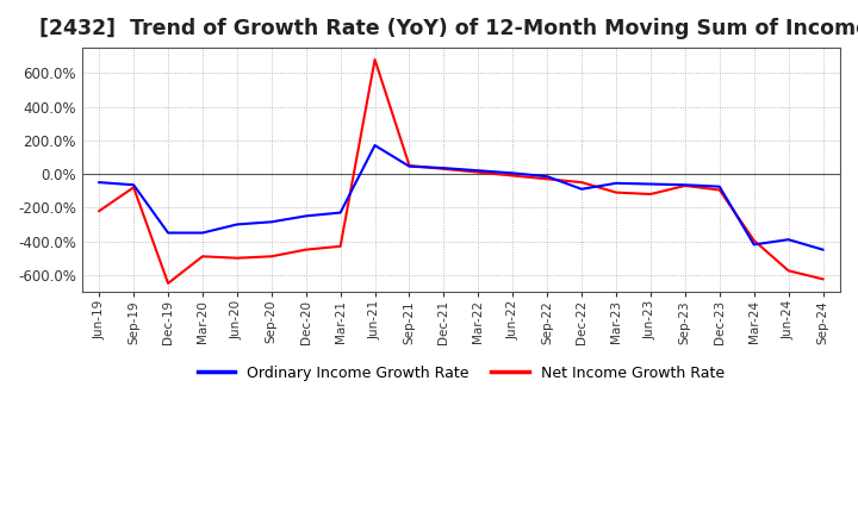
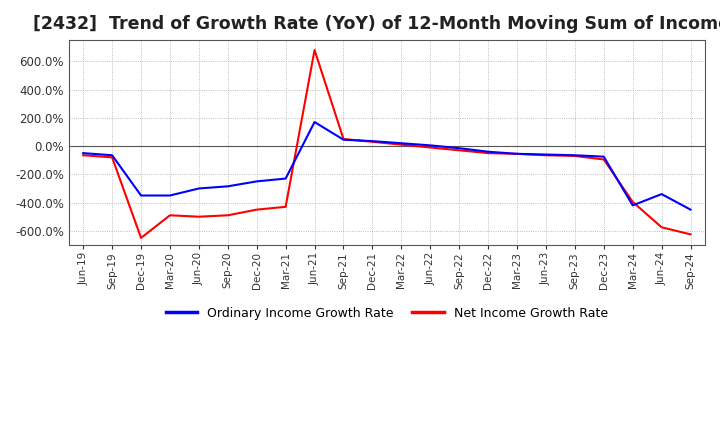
Net Income Growth Rate/Jun-19: -220% -> -60%
Ordinary Income Growth Rate/Dec-22: -90% -> -40%
Net Income Growth Rate/Mar-23: -110% -> -60%
Net Income Growth Rate/Jun-23: -120% -> -60%
Ordinary Income Growth Rate/Jun-24: -390% -> -340%
